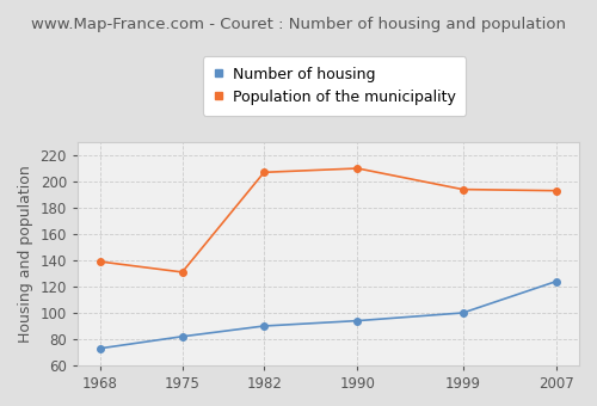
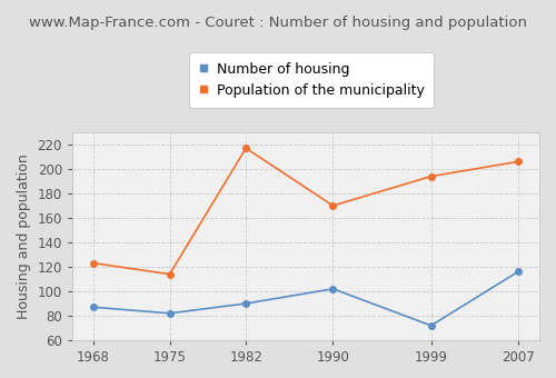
Number of housing/1968: 73 -> 87
Population of the municipality/1968: 139 -> 123
Population of the municipality/1975: 131 -> 114
Population of the municipality/1982: 207 -> 217
Number of housing/1990: 94 -> 102
Population of the municipality/1990: 210 -> 170
Number of housing/1999: 100 -> 72
Number of housing/2007: 124 -> 116
Population of the municipality/2007: 193 -> 206
